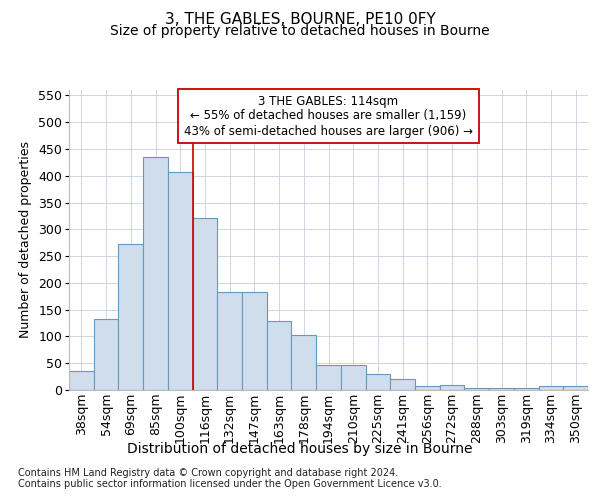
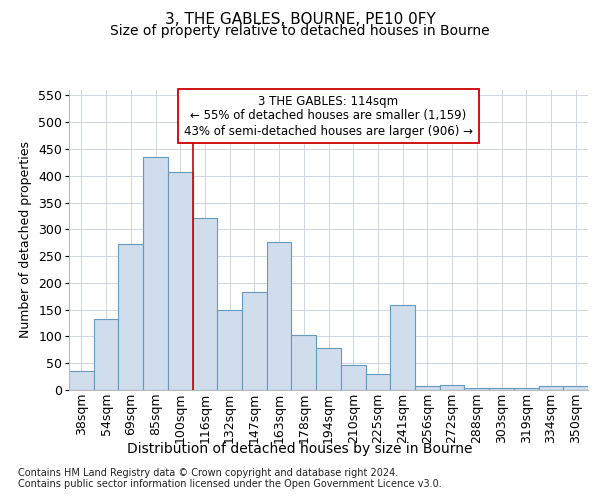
132sqm: 183 -> 150
163sqm: 128 -> 276
194sqm: 46 -> 78
241sqm: 20 -> 158
